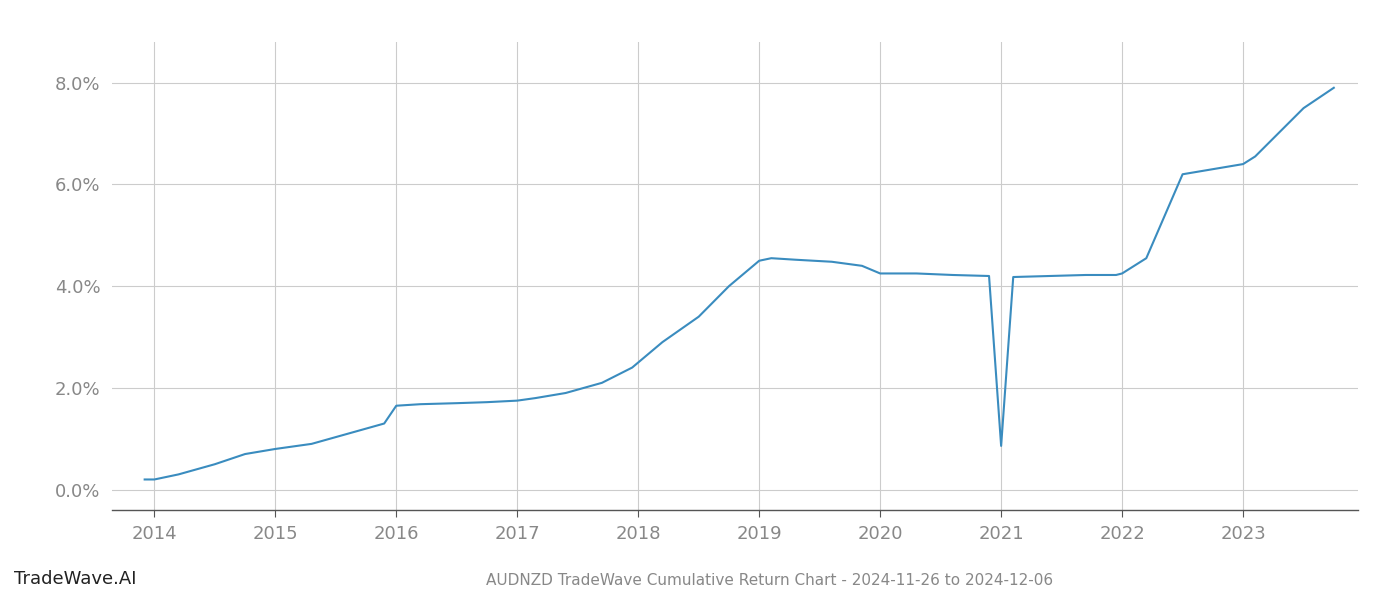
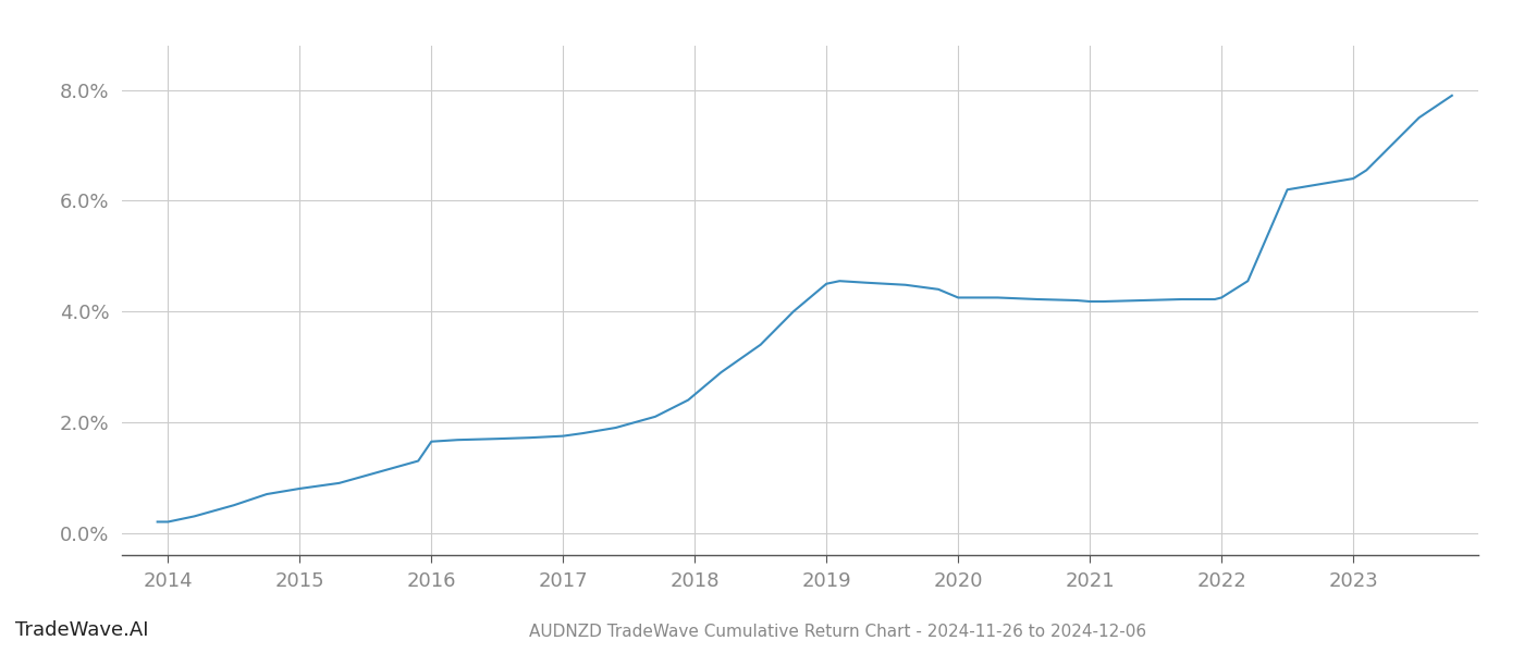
2021: 0.86% -> 4.18%
